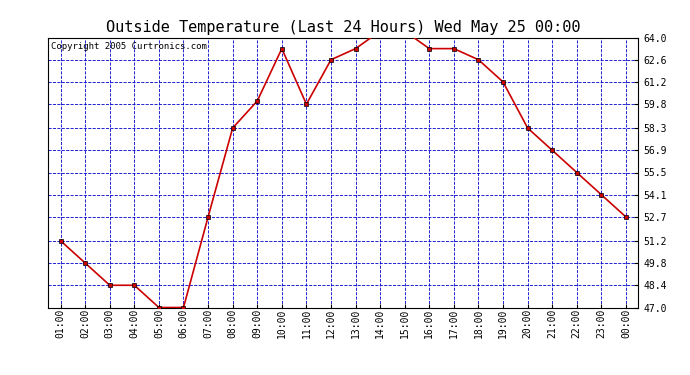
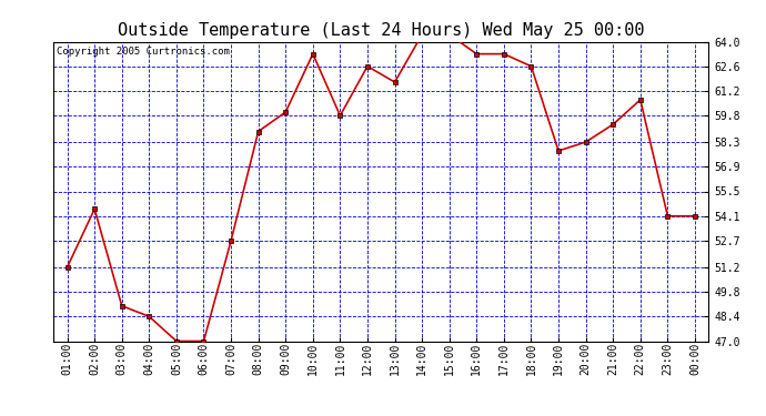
02:00: 49.8 -> 54.5
03:00: 48.4 -> 49.0
08:00: 58.3 -> 58.9
13:00: 63.3 -> 61.7
19:00: 61.2 -> 57.8
21:00: 56.9 -> 59.3
22:00: 55.5 -> 60.7
00:00: 52.7 -> 54.1
